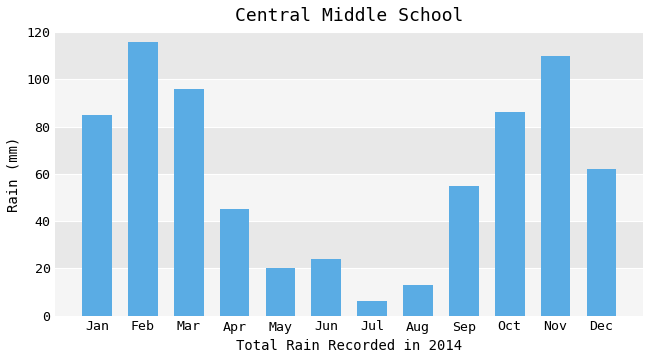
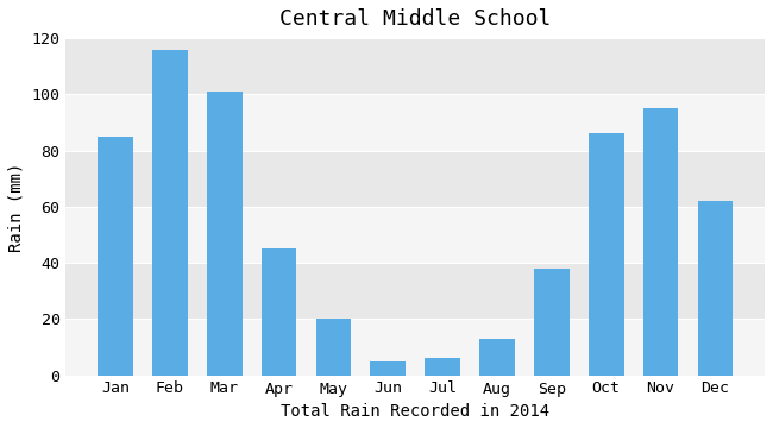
Mar: 96 -> 101
Jun: 24 -> 5
Sep: 55 -> 38
Nov: 110 -> 95
